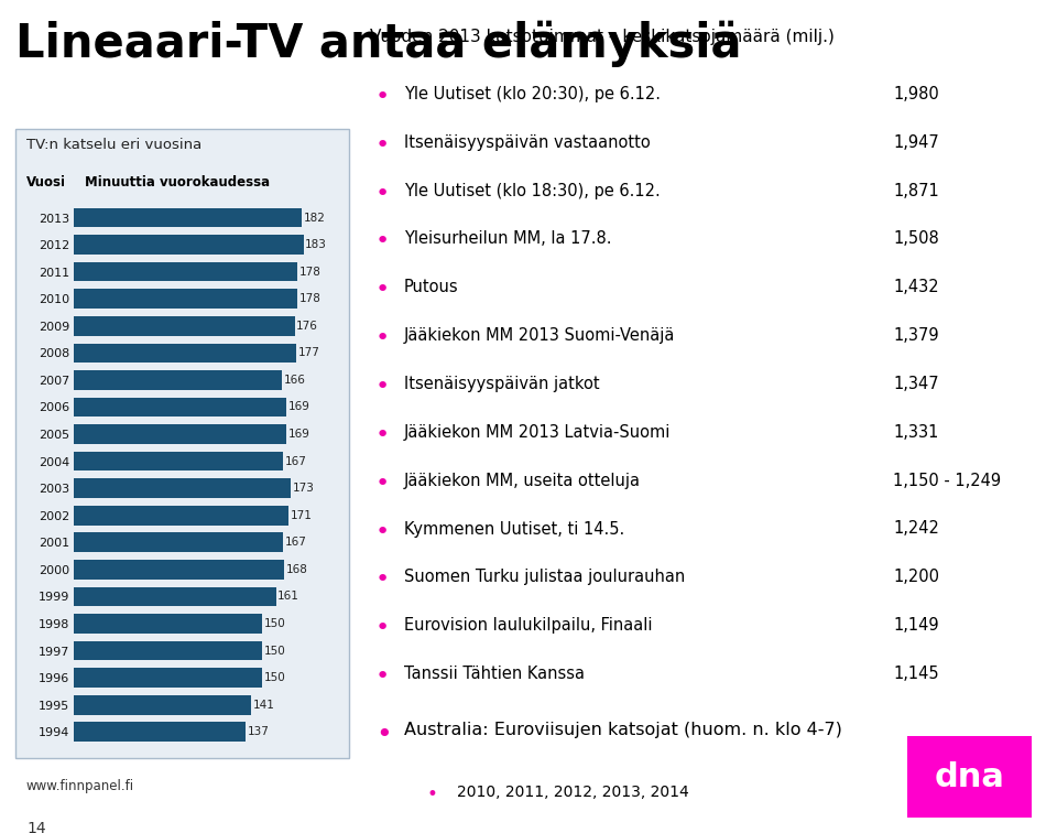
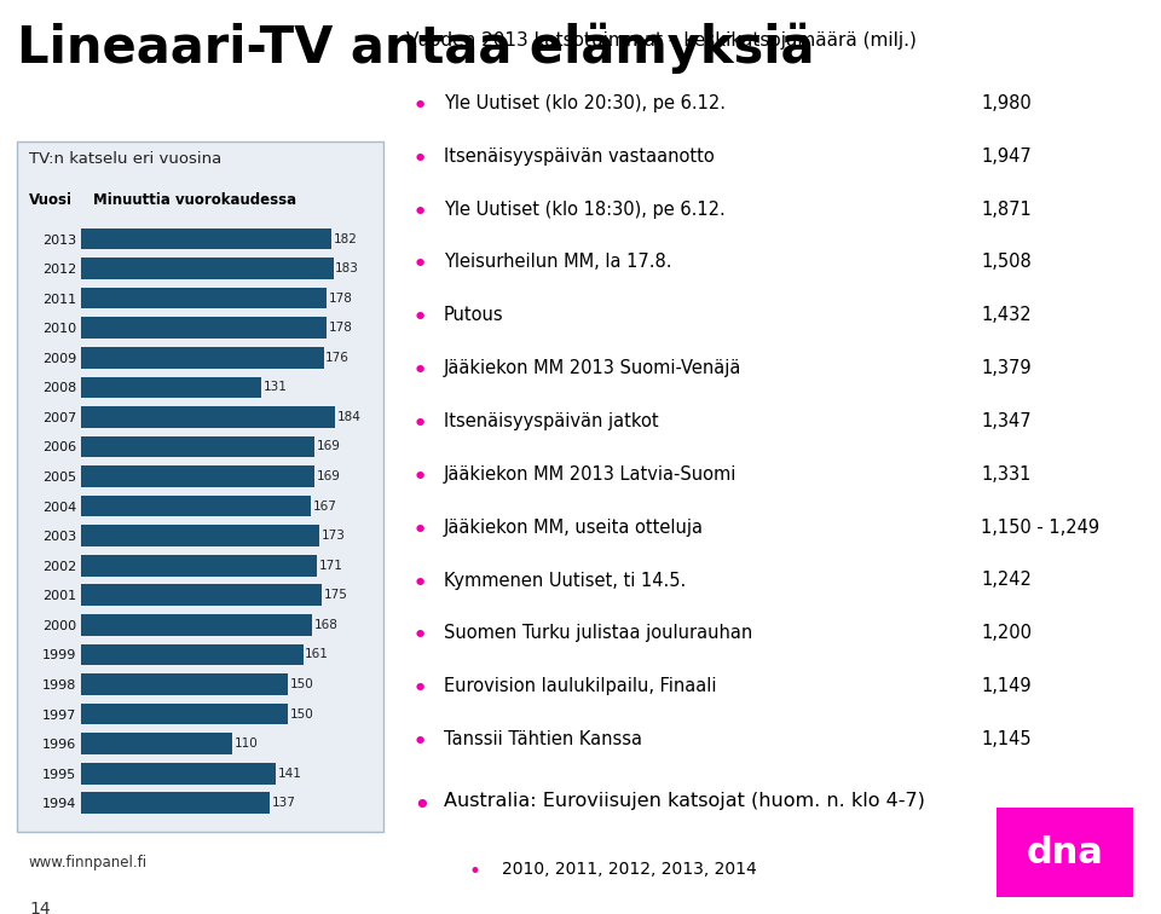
2008: 177 -> 131
2007: 166 -> 184
2001: 167 -> 175
1996: 150 -> 110
